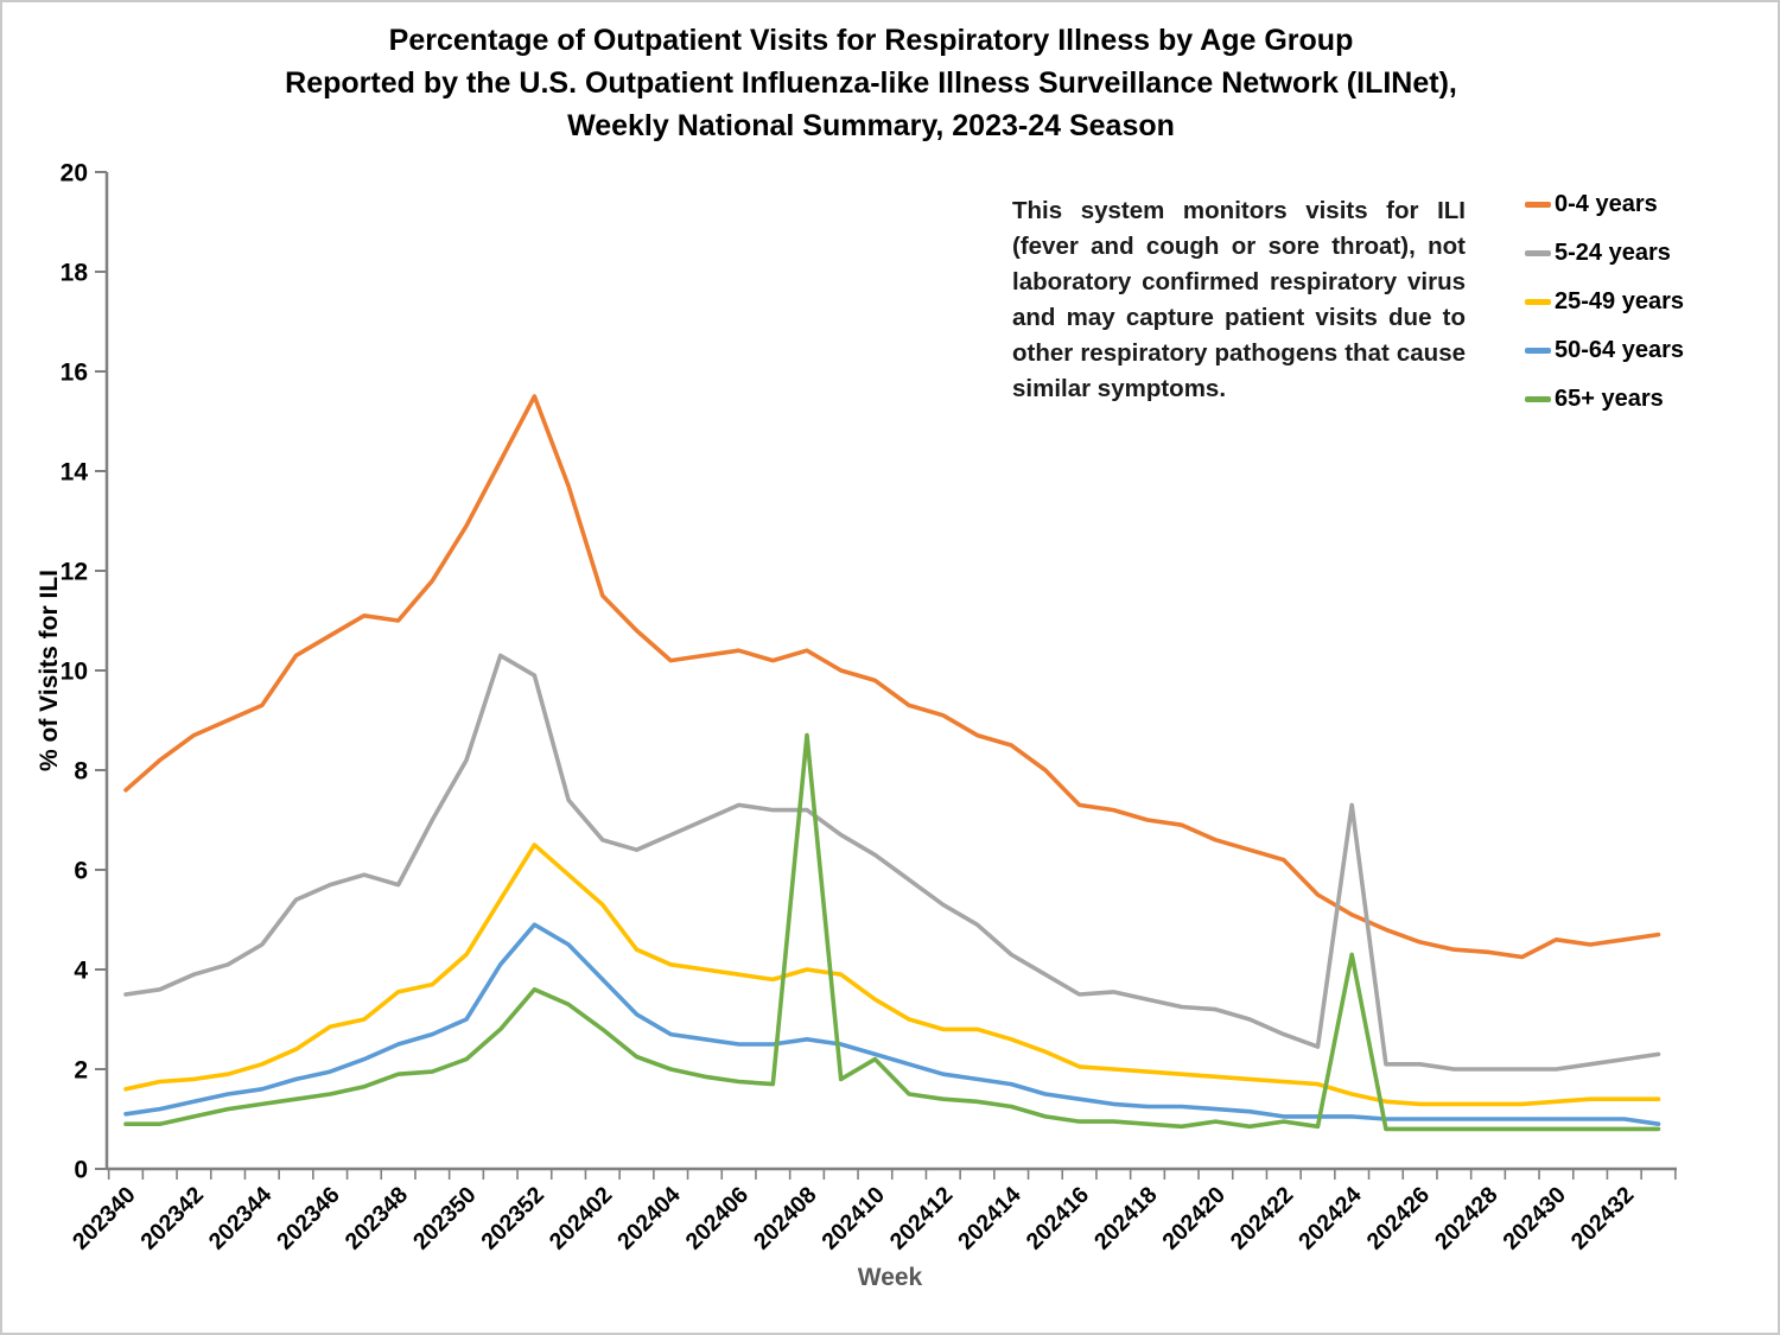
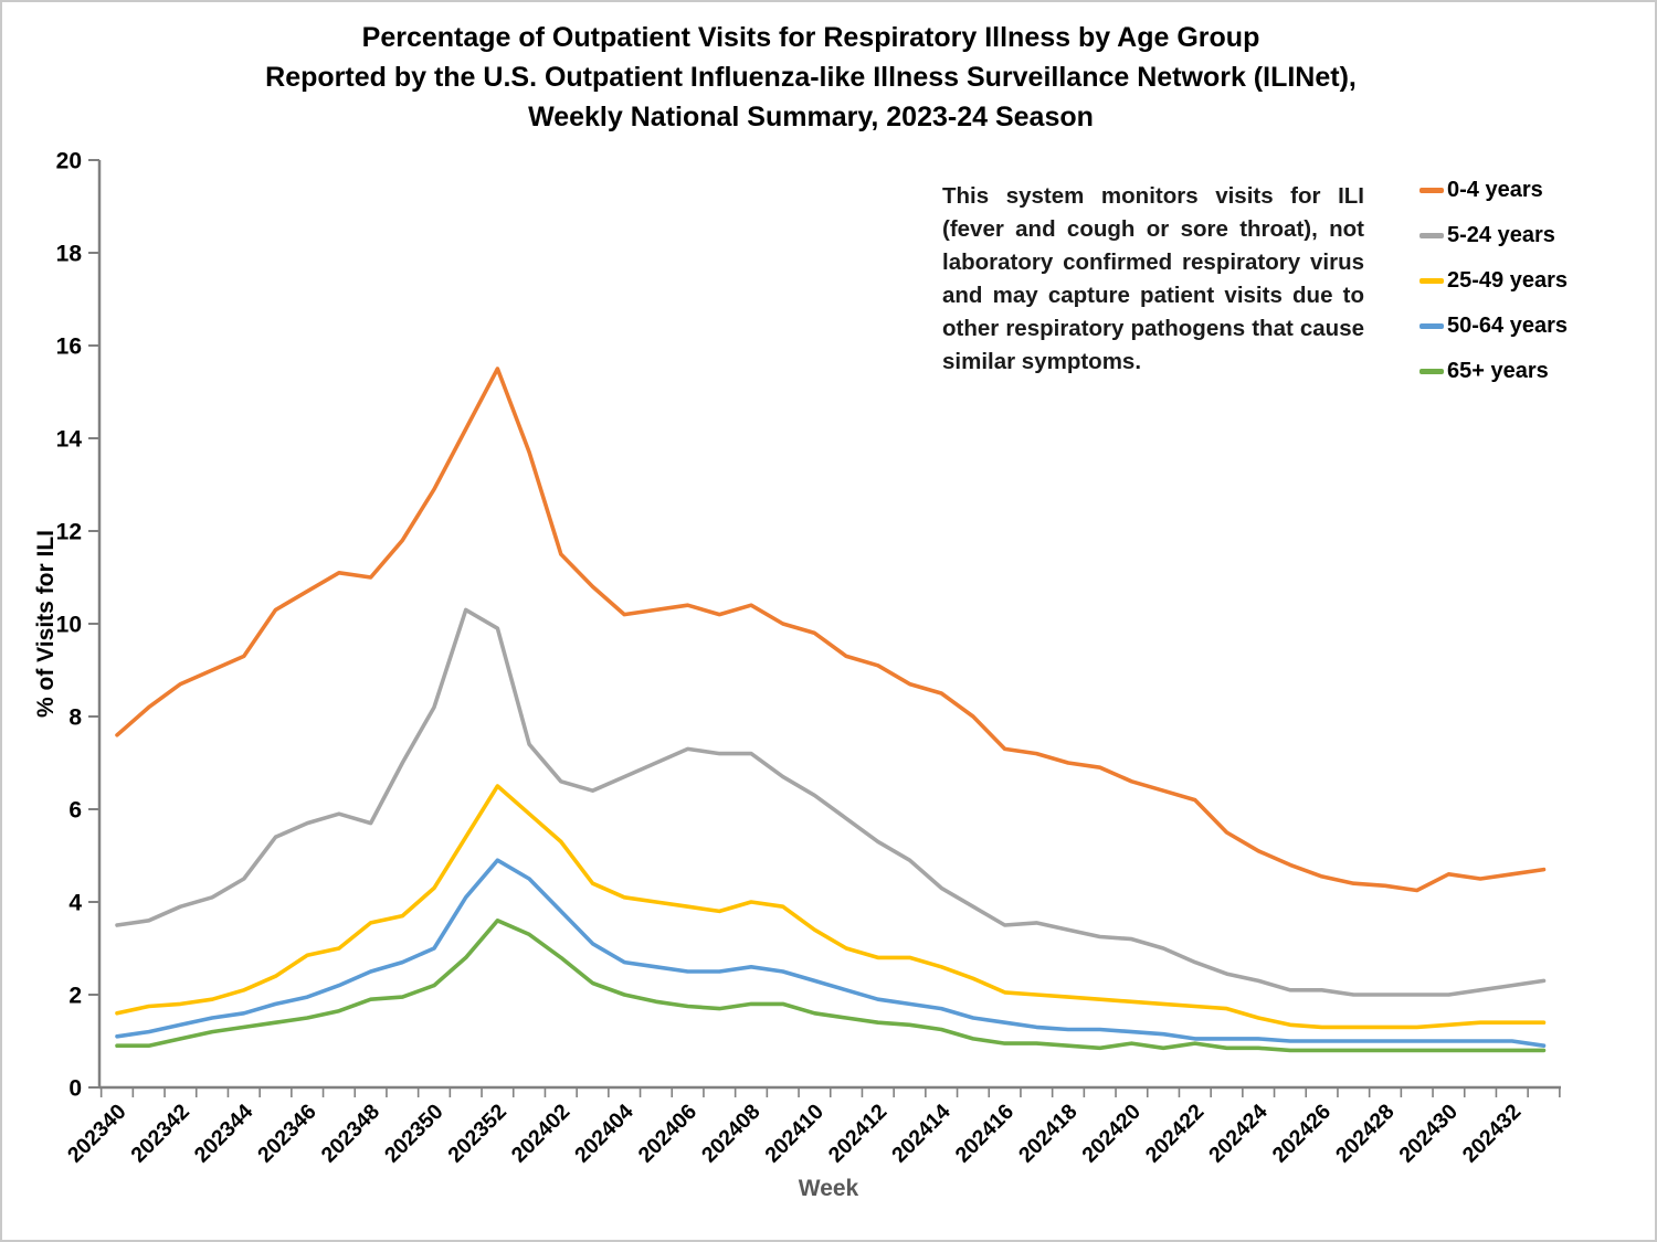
65+ years/202408: 8.7 -> 1.8
65+ years/202410: 2.2 -> 1.6
5-24 years/202424: 7.3 -> 2.3
65+ years/202424: 4.3 -> 0.8
